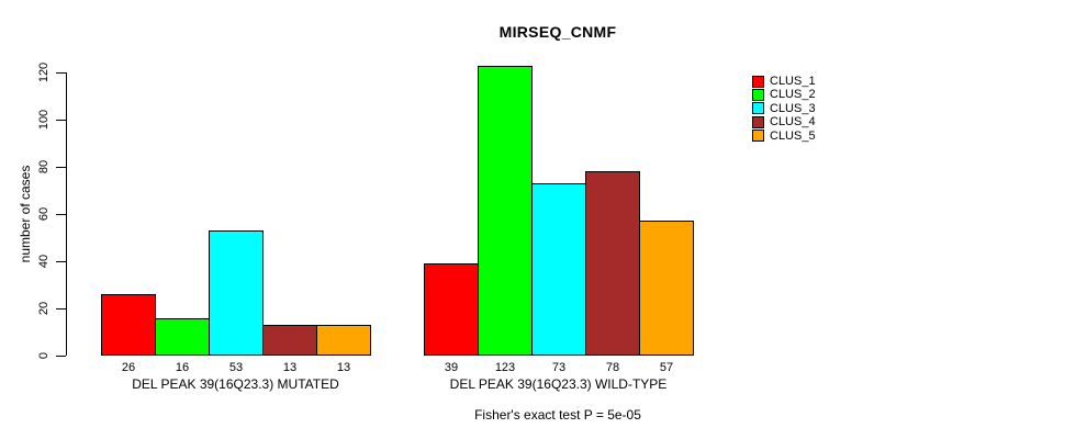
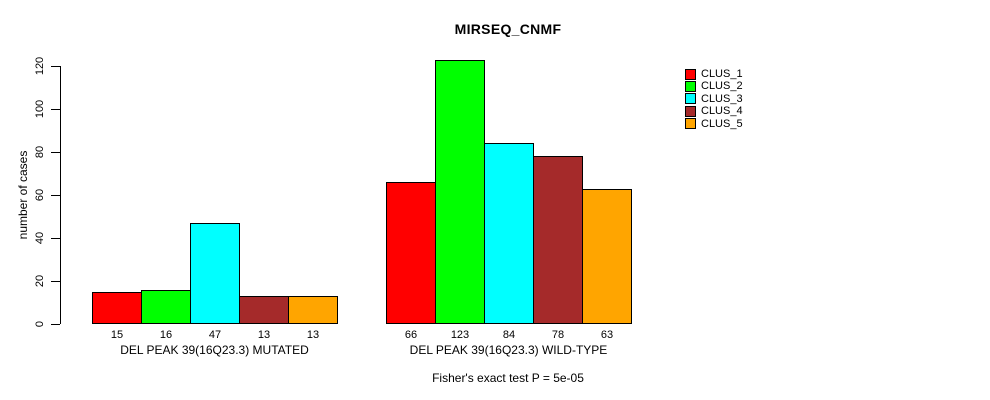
CLUS_1/DEL PEAK 39(16Q23.3) MUTATED: 26 -> 15
CLUS_3/DEL PEAK 39(16Q23.3) MUTATED: 53 -> 47
CLUS_1/DEL PEAK 39(16Q23.3) WILD-TYPE: 39 -> 66
CLUS_3/DEL PEAK 39(16Q23.3) WILD-TYPE: 73 -> 84
CLUS_5/DEL PEAK 39(16Q23.3) WILD-TYPE: 57 -> 63
